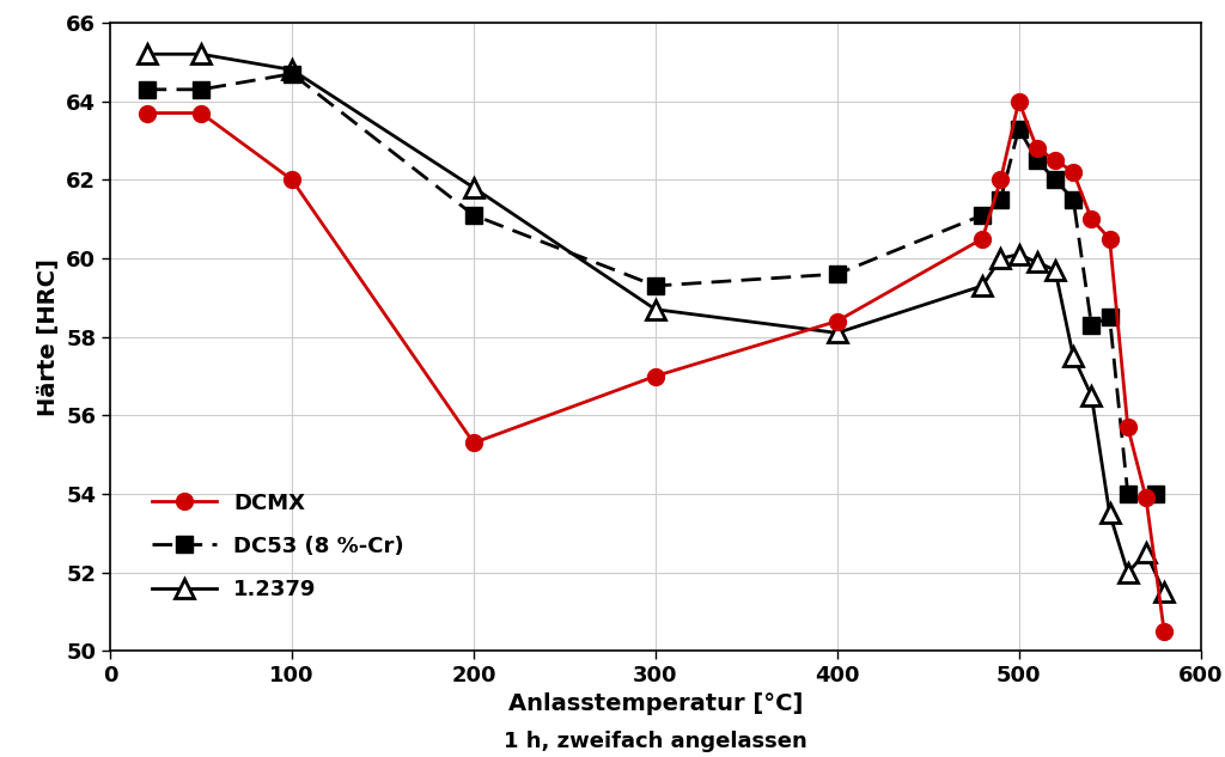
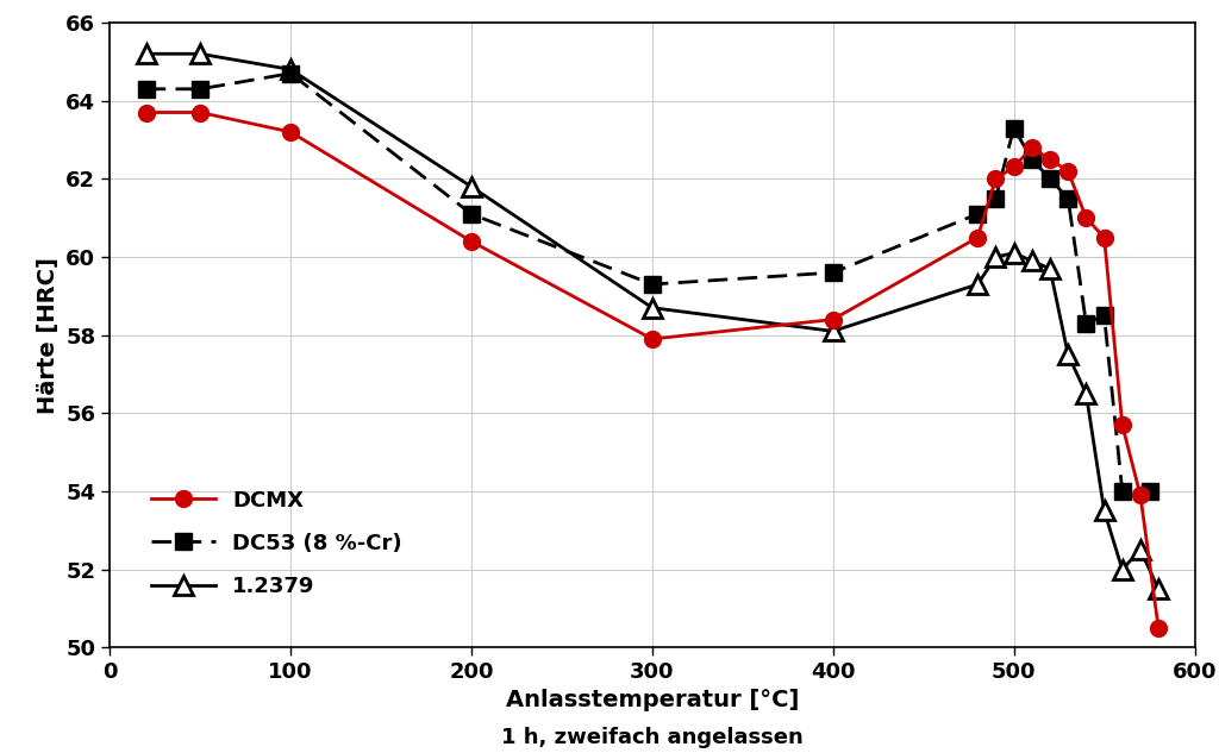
DCMX/100: 62.0 -> 63.2
DCMX/200: 55.3 -> 60.4
DCMX/300: 57.0 -> 57.9
DCMX/500: 64.0 -> 62.3
